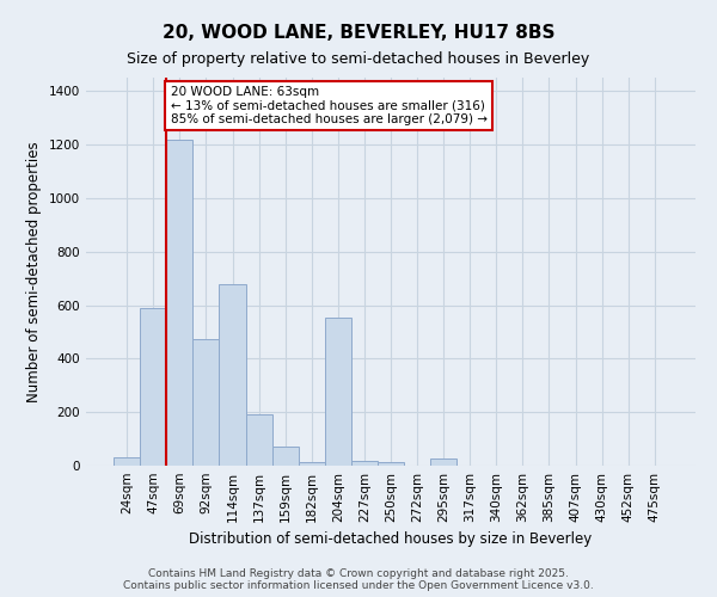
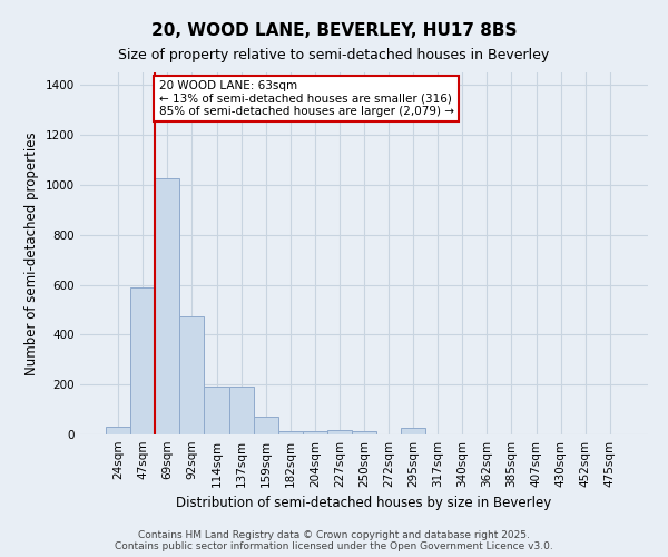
69sqm: 1220 -> 1025
114sqm: 680 -> 190
204sqm: 555 -> 15
